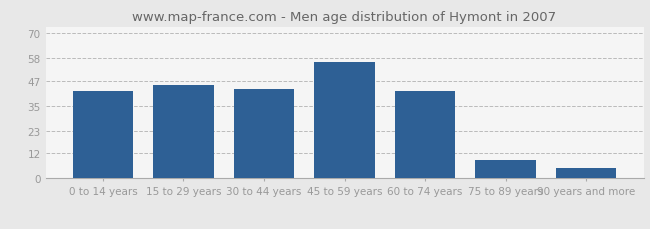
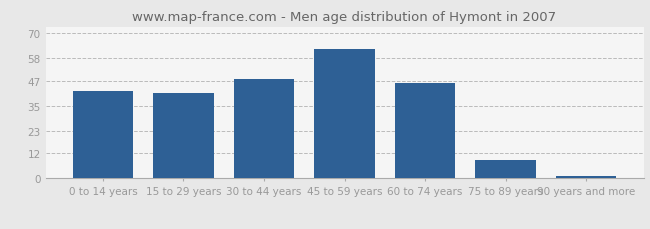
15 to 29 years: 45 -> 41
30 to 44 years: 43 -> 48
45 to 59 years: 56 -> 62
60 to 74 years: 42 -> 46
90 years and more: 5 -> 1
